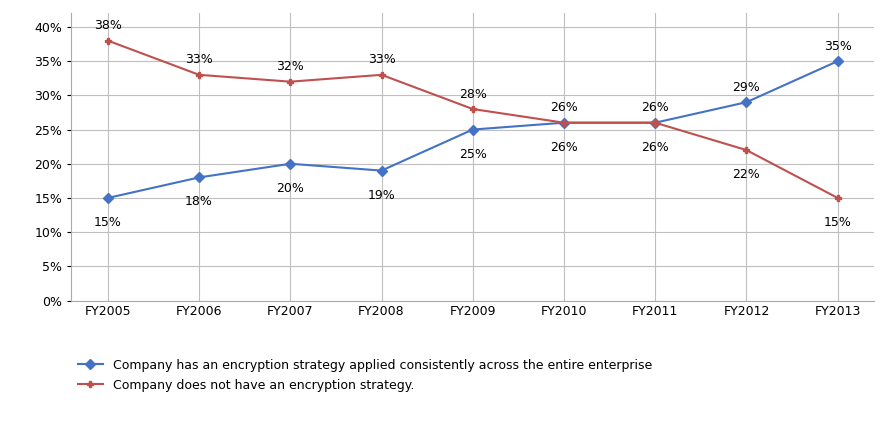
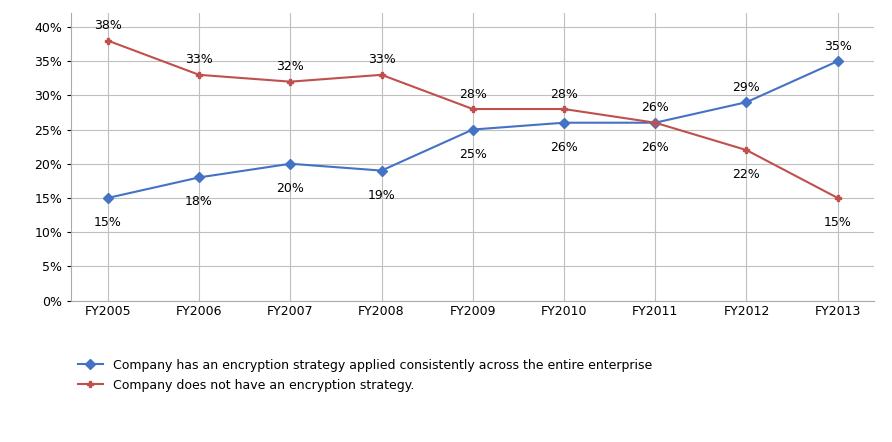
Company does not have an encryption strategy./FY2010: 26% -> 28%
